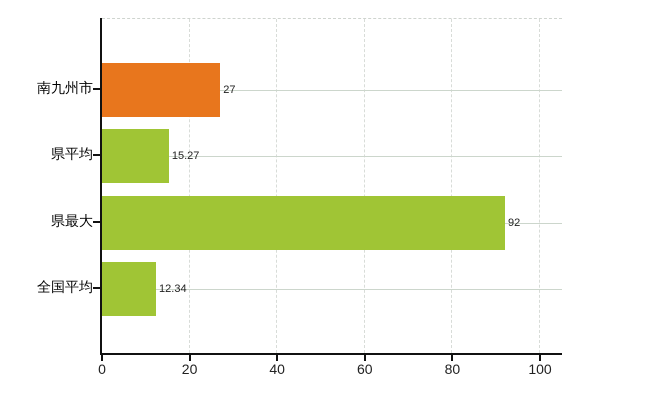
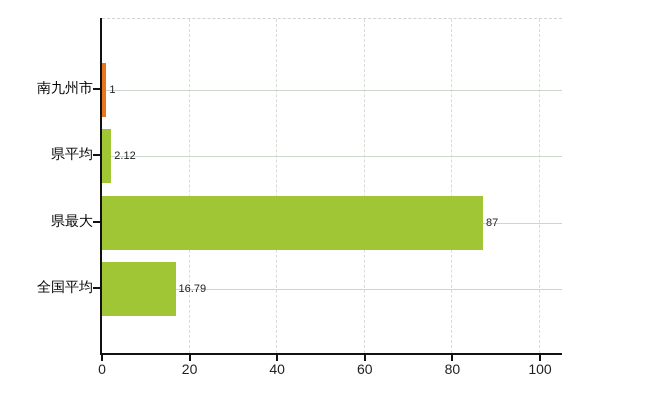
南九州市: 27 -> 1
県平均: 15.27 -> 2.12
県最大: 92 -> 87
全国平均: 12.34 -> 16.79
